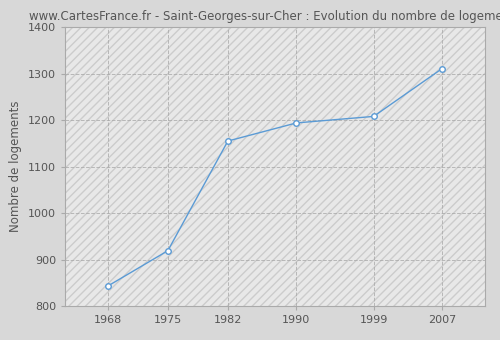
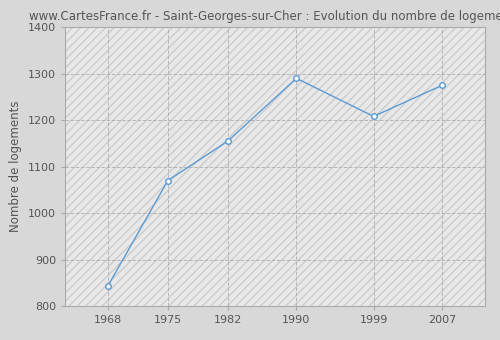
1975: 919 -> 1070
1990: 1194 -> 1290
2007: 1311 -> 1275
